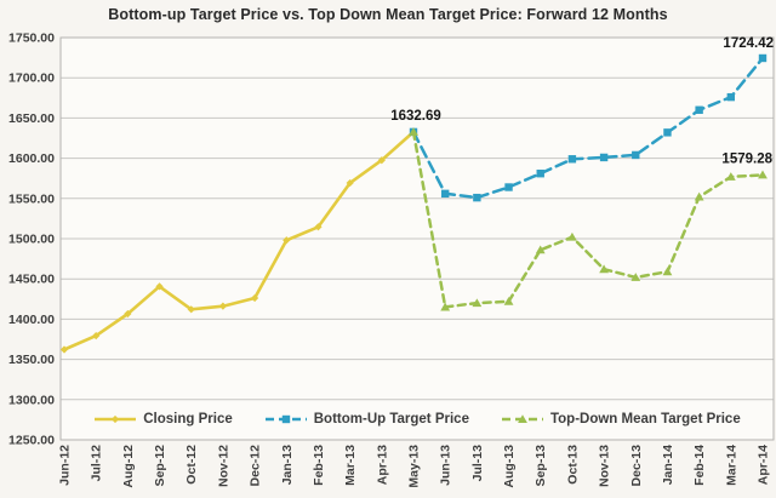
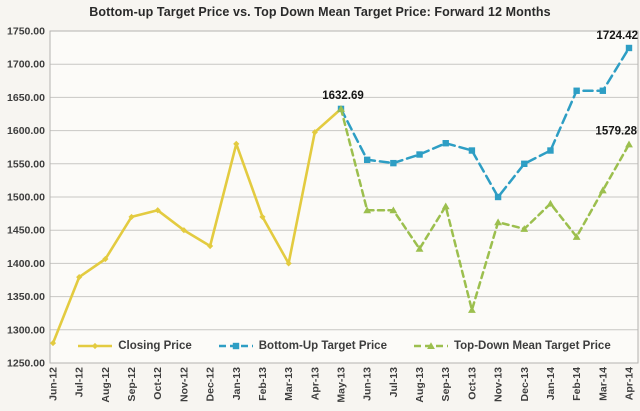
Closing Price/Jun-12: 1360 -> 1280
Closing Price/Sep-12: 1440 -> 1470
Closing Price/Oct-12: 1410 -> 1480
Closing Price/Nov-12: 1420 -> 1450
Closing Price/Jan-13: 1500 -> 1580
Closing Price/Feb-13: 1510 -> 1470
Closing Price/Mar-13: 1570 -> 1400
Top-Down Mean Target Price/Jun-13: 1420 -> 1480
Top-Down Mean Target Price/Jul-13: 1420 -> 1480
Bottom-Up Target Price/Oct-13: 1600 -> 1570
Top-Down Mean Target Price/Oct-13: 1500 -> 1330
Bottom-Up Target Price/Nov-13: 1600 -> 1500
Bottom-Up Target Price/Dec-13: 1600 -> 1550
Bottom-Up Target Price/Jan-14: 1630 -> 1570
Top-Down Mean Target Price/Jan-14: 1460 -> 1490
Top-Down Mean Target Price/Feb-14: 1550 -> 1440
Bottom-Up Target Price/Mar-14: 1680 -> 1660
Top-Down Mean Target Price/Mar-14: 1580 -> 1510
